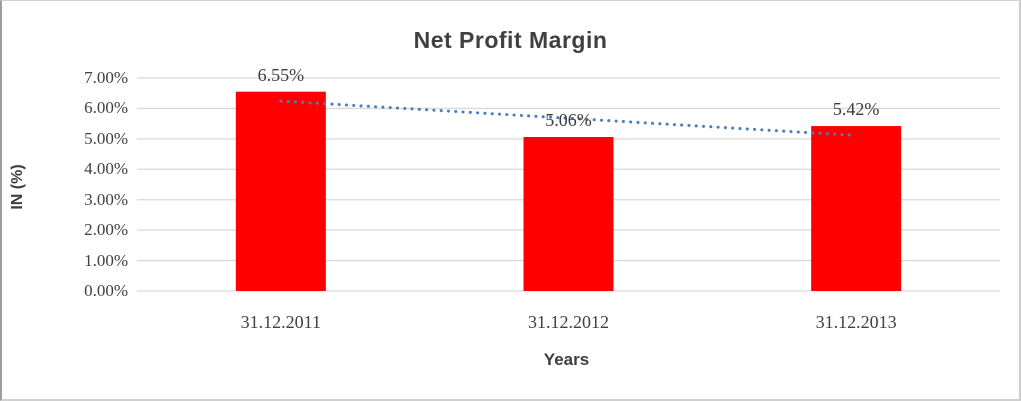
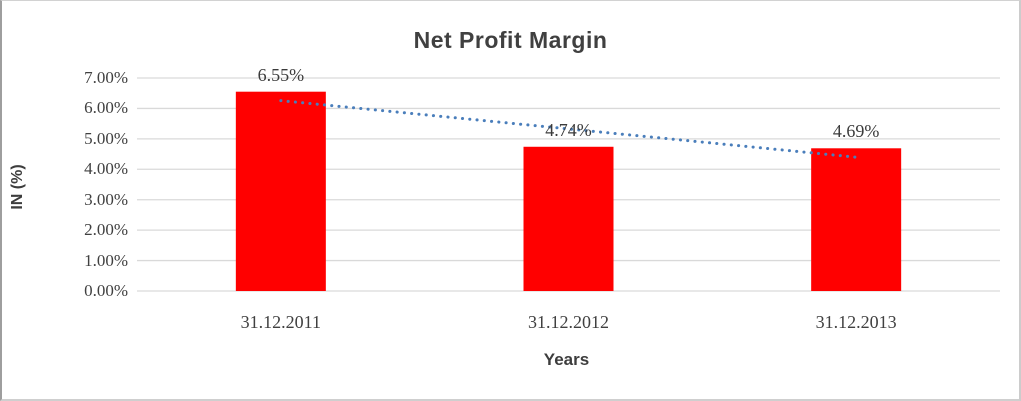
31.12.2012: 5.06% -> 4.74%
31.12.2013: 5.42% -> 4.69%
